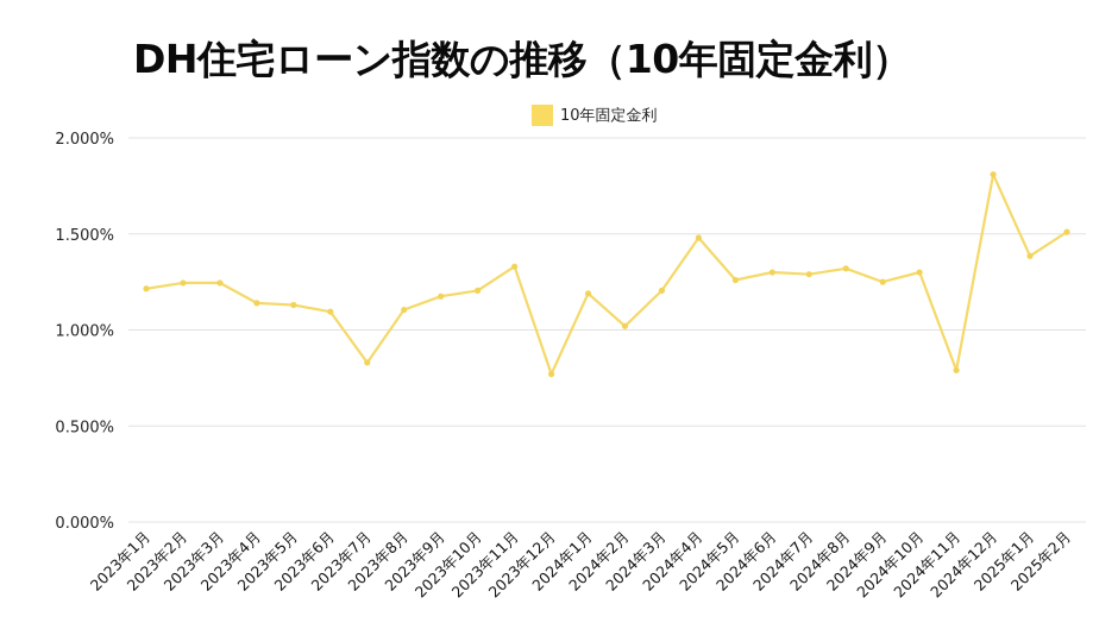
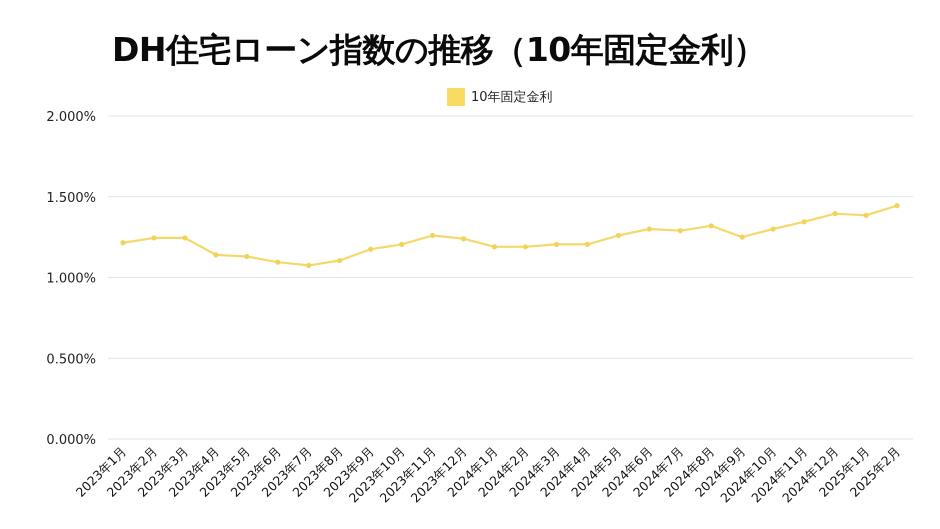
2023年7月: 0.83% -> 1.07%
2023年11月: 1.33% -> 1.26%
2023年12月: 0.77% -> 1.24%
2024年2月: 1.02% -> 1.19%
2024年4月: 1.48% -> 1.21%
2024年11月: 0.79% -> 1.34%
2024年12月: 1.81% -> 1.40%
2025年2月: 1.51% -> 1.45%
